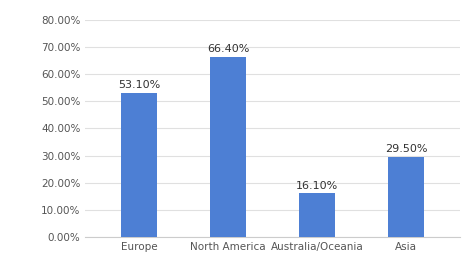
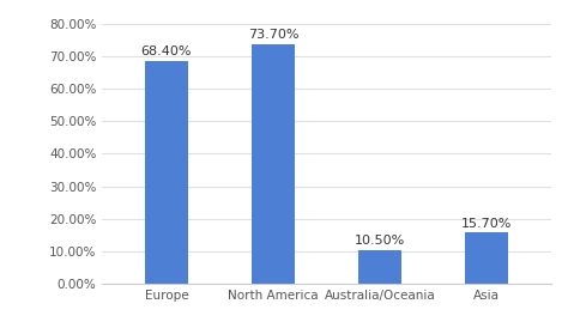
Europe: 53.10% -> 68.40%
North America: 66.40% -> 73.70%
Australia/Oceania: 16.10% -> 10.50%
Asia: 29.50% -> 15.70%
